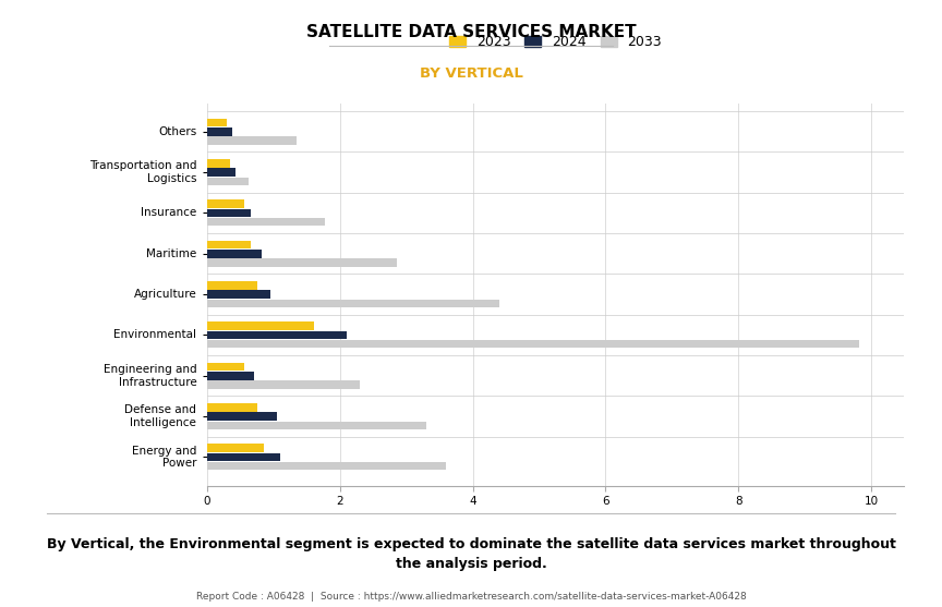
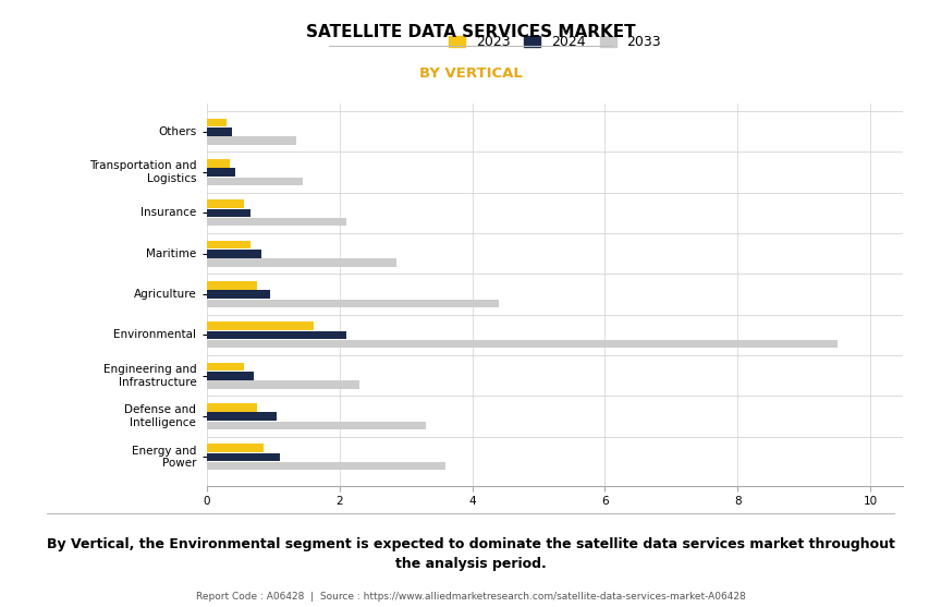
2033/Transportation and Logistics: 0.62 -> 1.45
2033/Insurance: 1.78 -> 2.10
2033/Environmental: 9.82 -> 9.50
